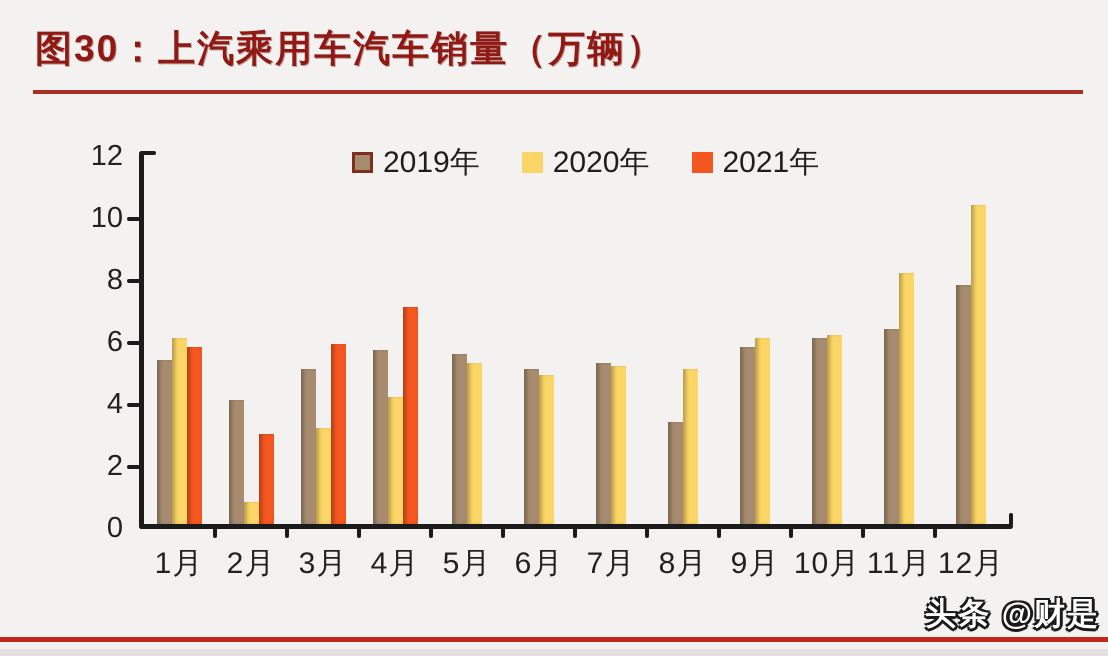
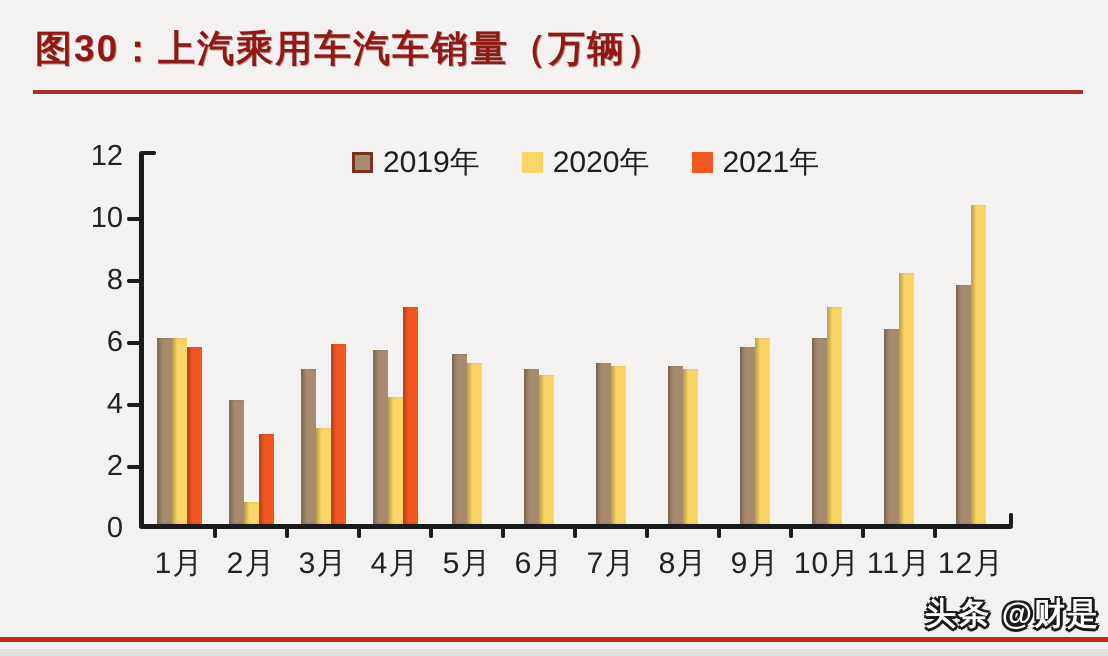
2019年/1月: 5.3 -> 6.0
2019年/8月: 3.3 -> 5.1
2020年/10月: 6.1 -> 7.0
